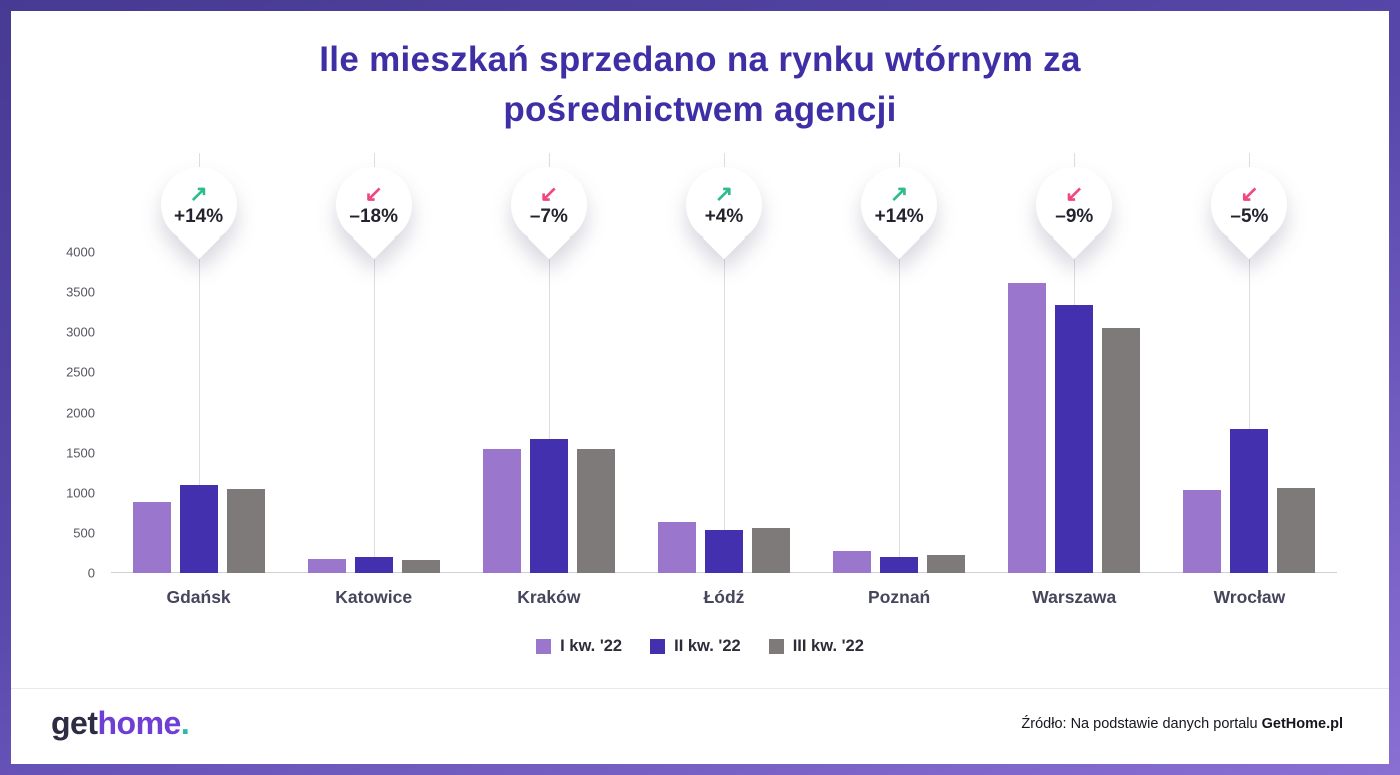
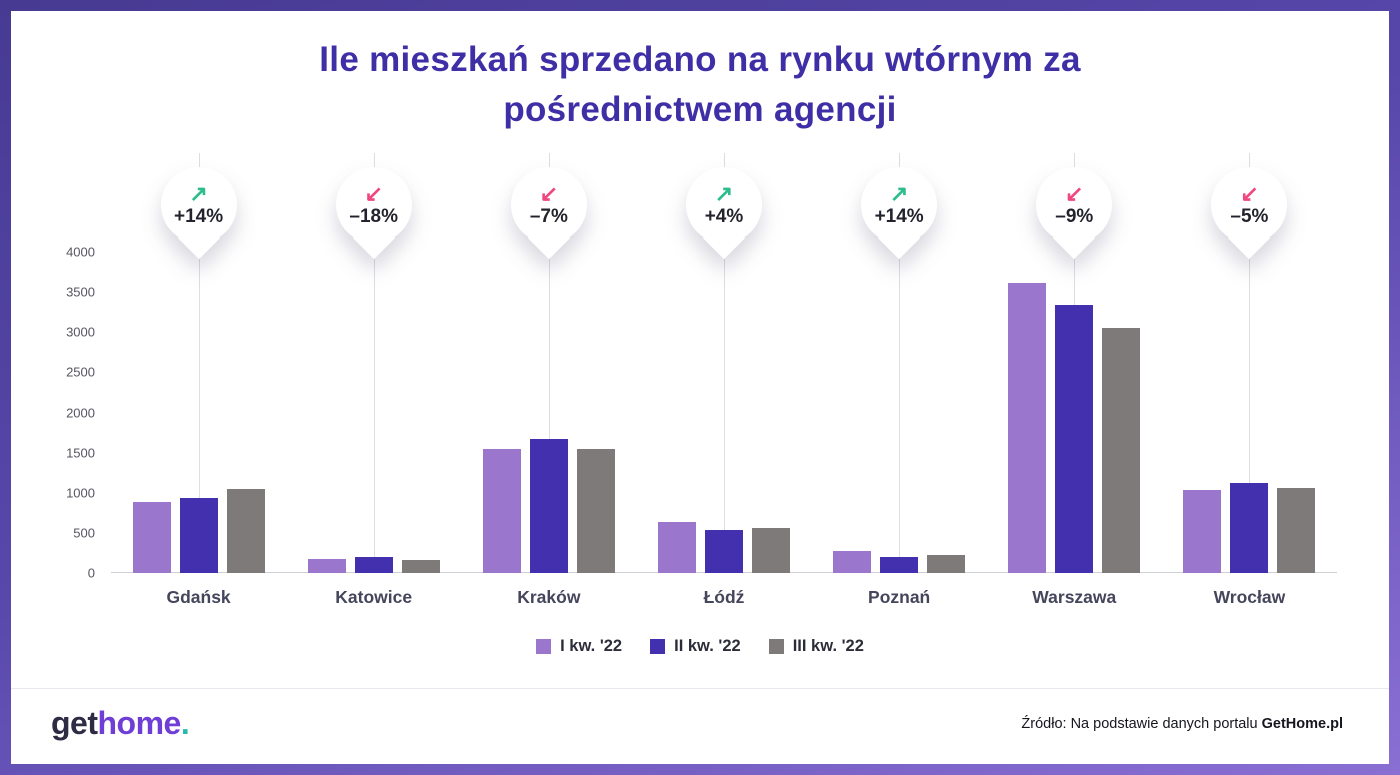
II kw. '22/Gdańsk: 1100 -> 900
II kw. '22/Wrocław: 1800 -> 1100
